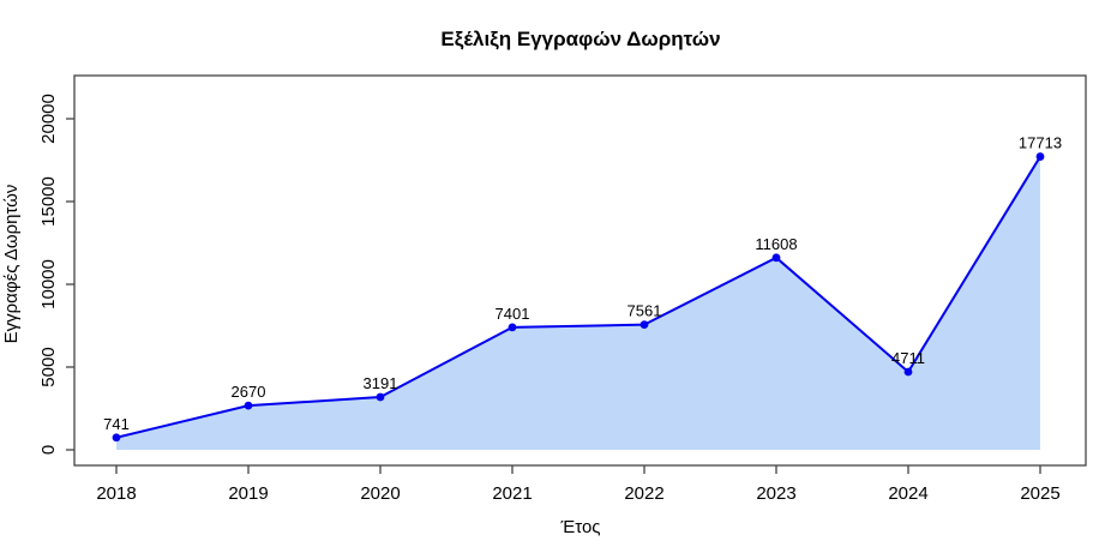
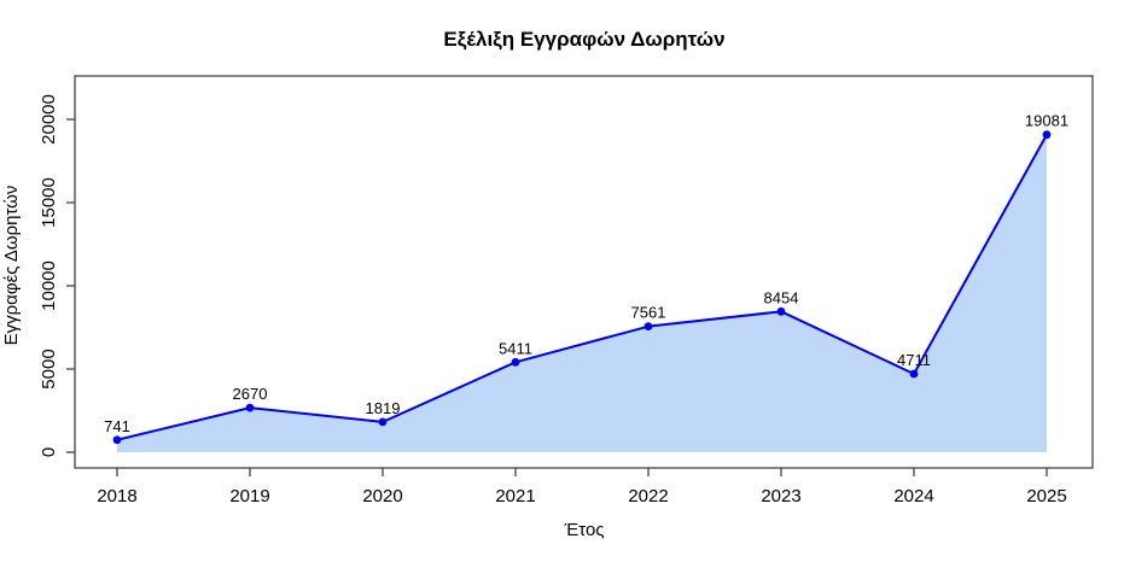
2020: 3191 -> 1819
2021: 7401 -> 5411
2023: 11608 -> 8454
2025: 17713 -> 19081
